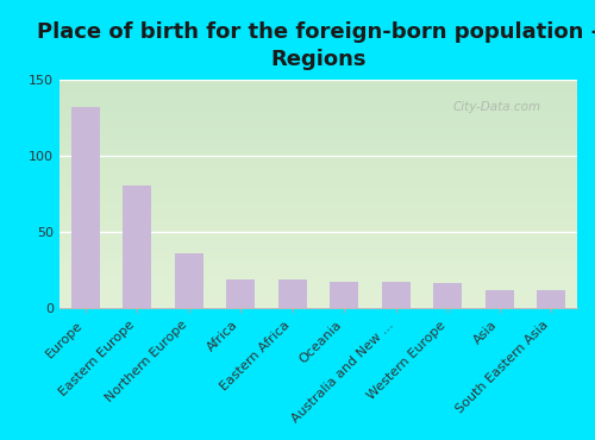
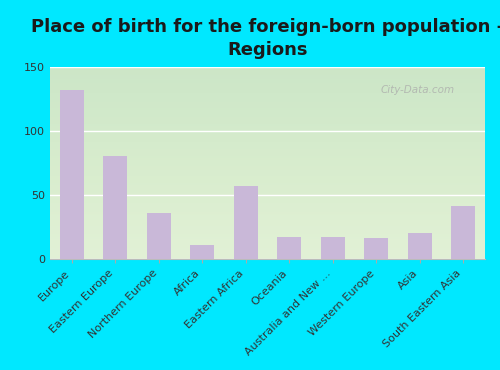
Africa: 19 -> 11
Eastern Africa: 19 -> 57
Asia: 12 -> 20
South Eastern Asia: 12 -> 41
